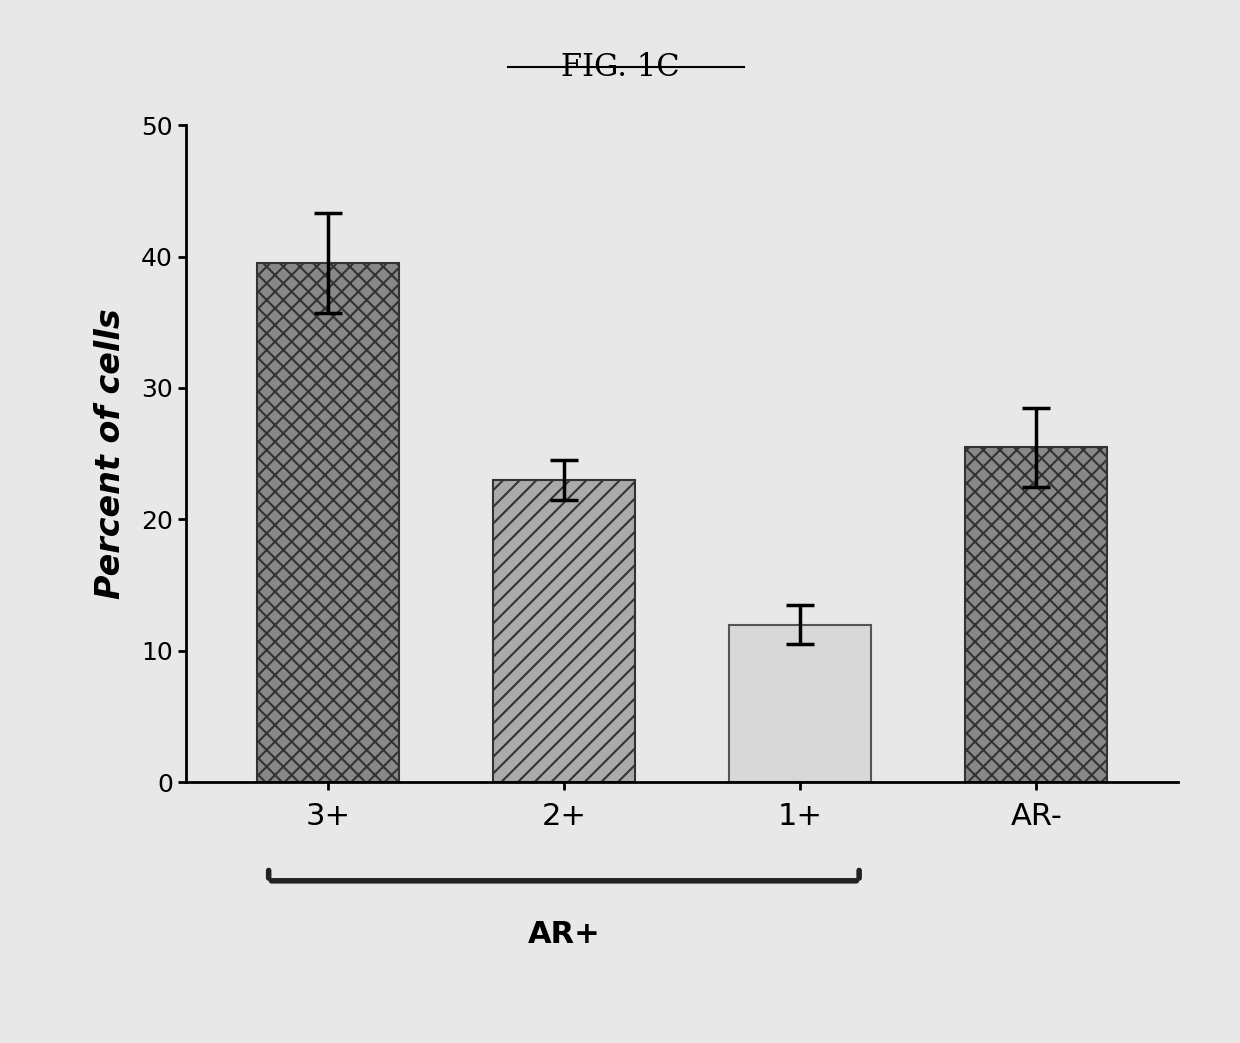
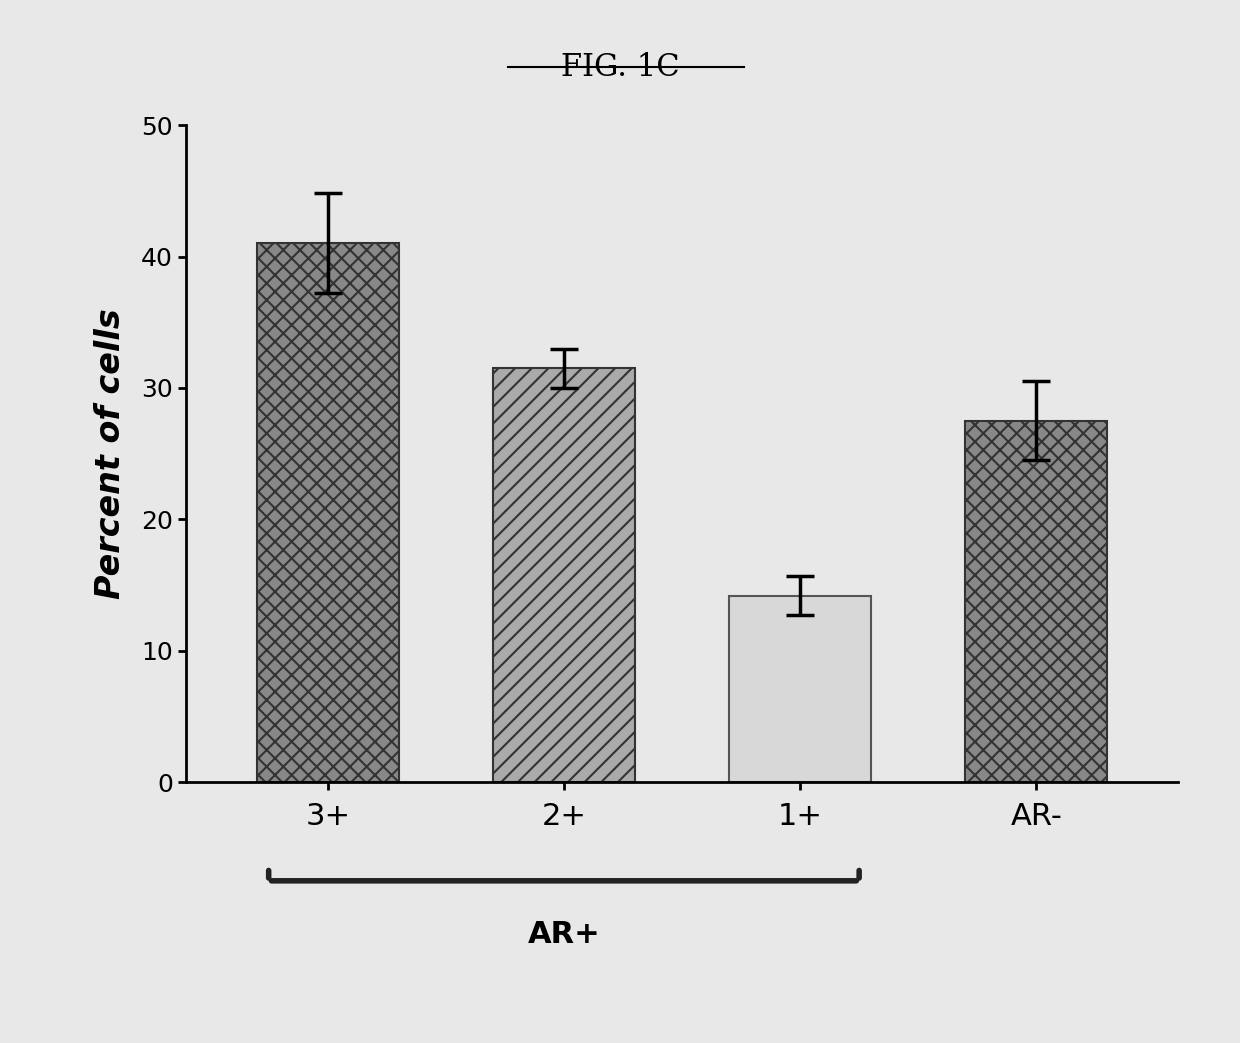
3+: 39.5 -> 41.0
2+: 23.0 -> 31.5
1+: 12.0 -> 14.2
AR-: 25.5 -> 27.5
